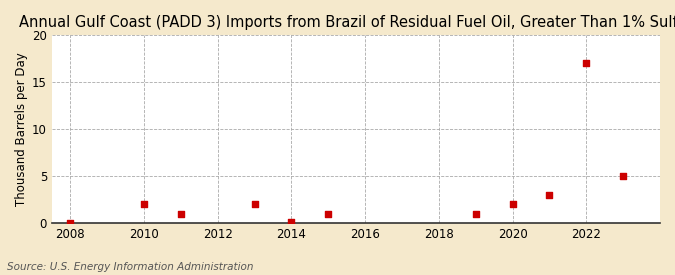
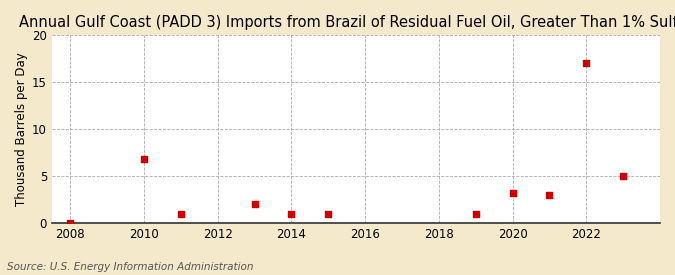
2010: 2.0 -> 6.8
2014: 0.1 -> 1.0
2020: 2.0 -> 3.2
